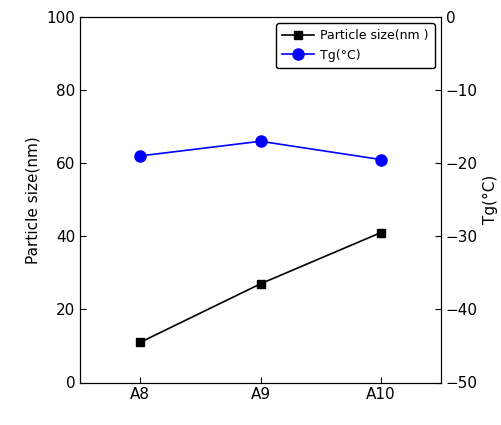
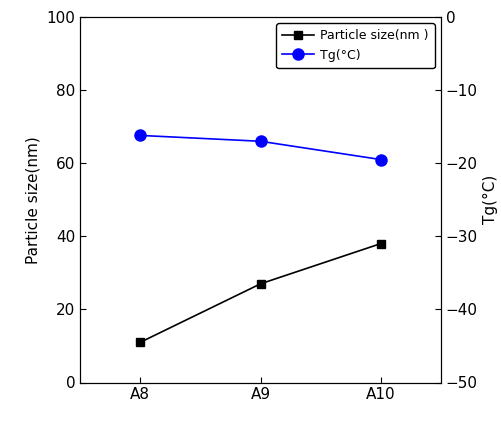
Tg(°C)/A8: -19.0 -> -16.2
Particle size(nm )/A10: 41 -> 38
